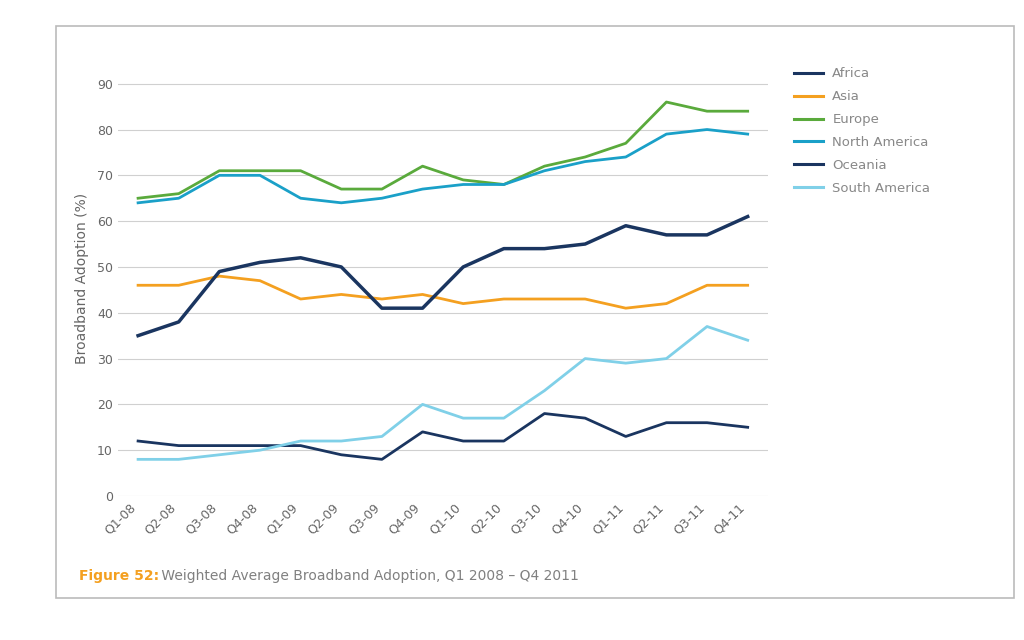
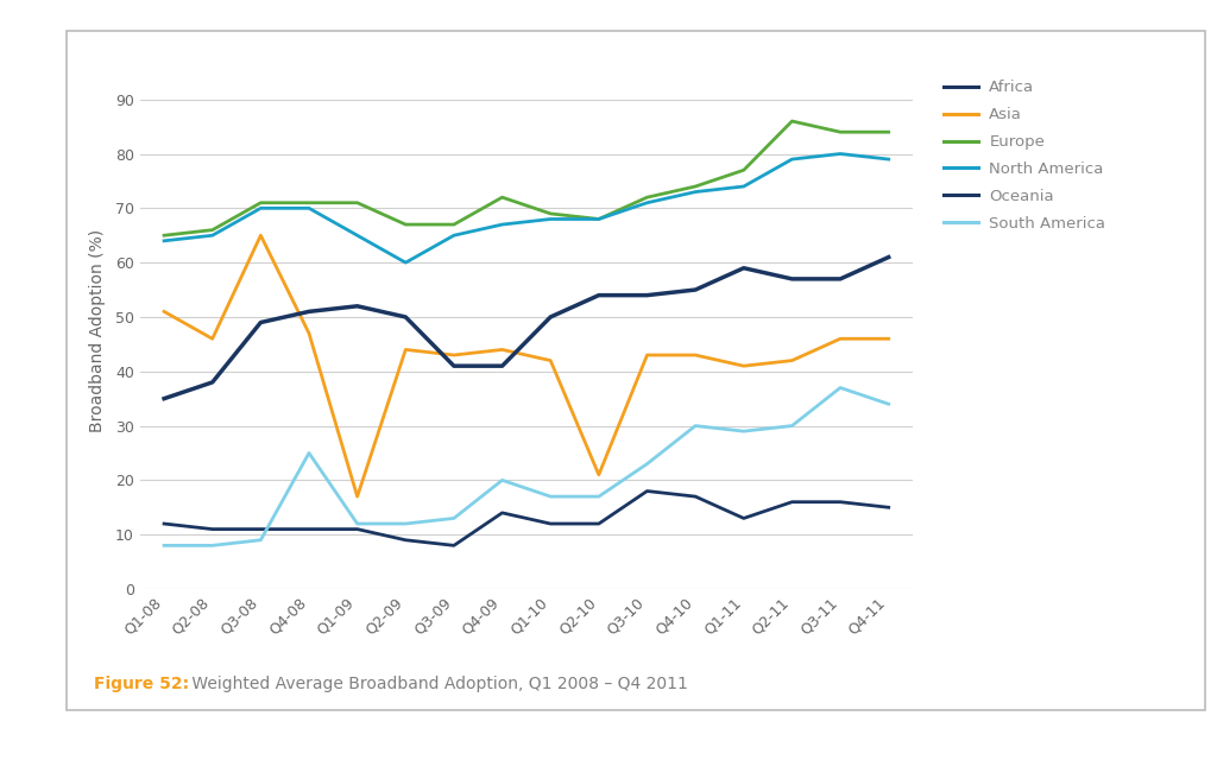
Asia/Q1-08: 46 -> 51
Asia/Q3-08: 48 -> 65
South America/Q4-08: 10 -> 25
Asia/Q1-09: 43 -> 17
North America/Q2-09: 64 -> 60
Asia/Q2-10: 43 -> 21
